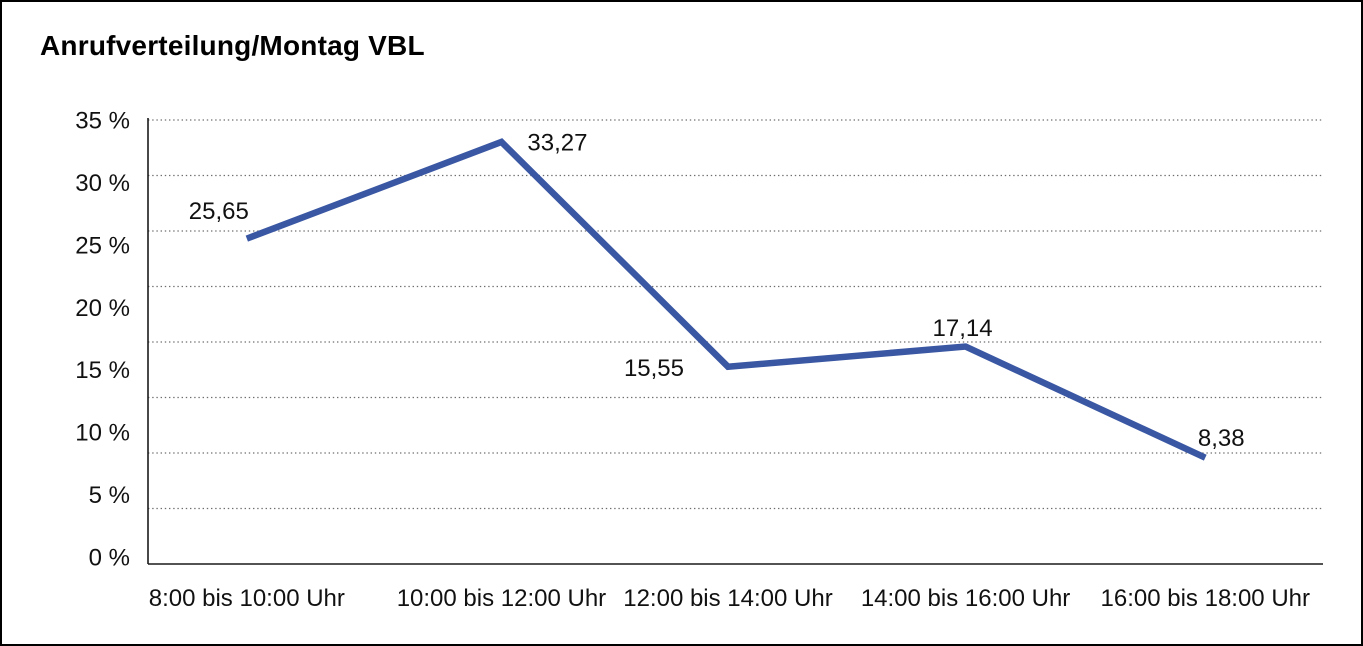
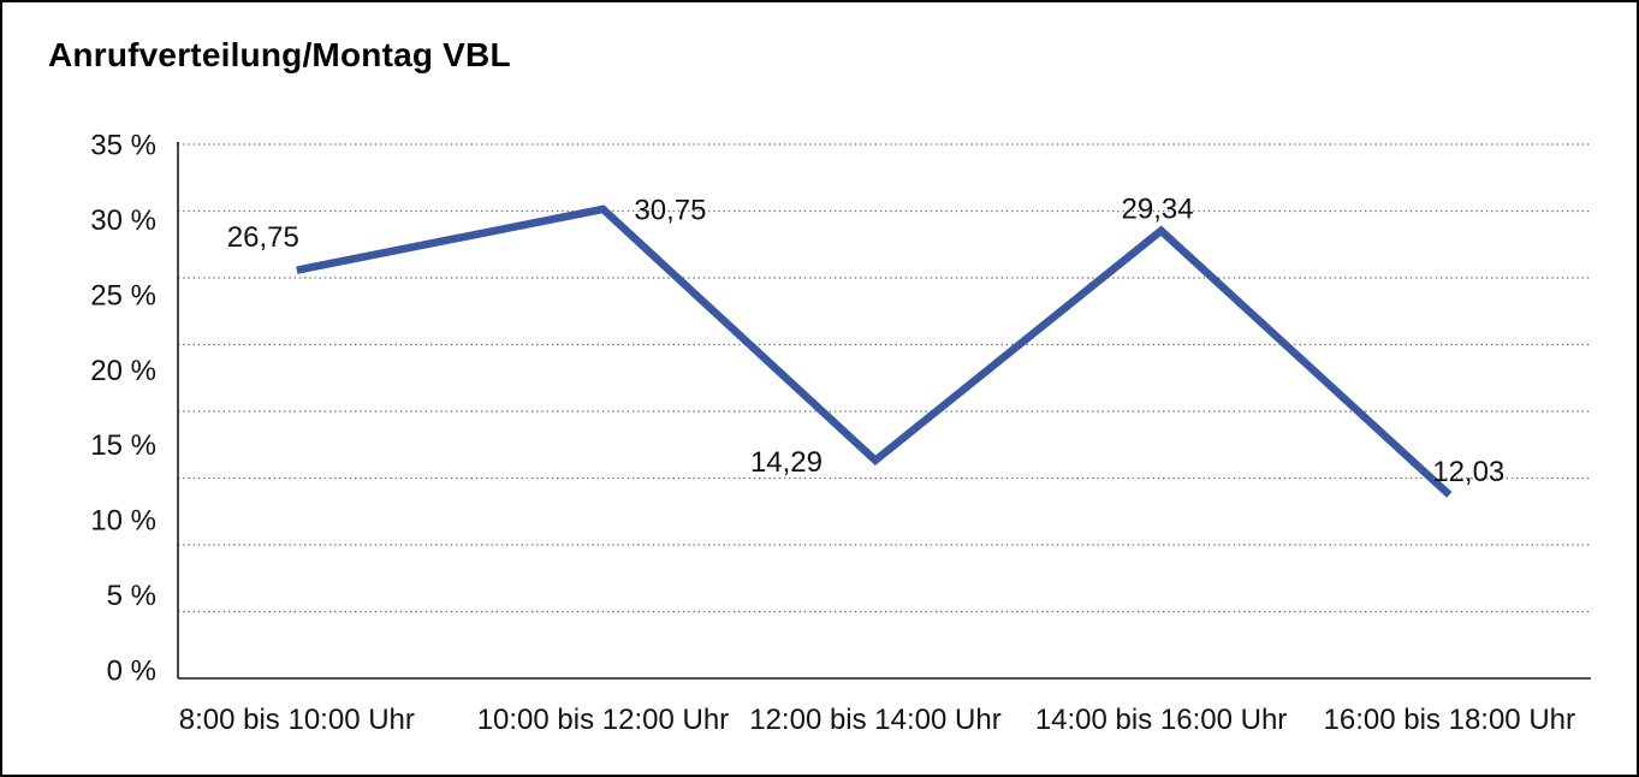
8:00 bis 10:00 Uhr: 25,65 -> 26,75
10:00 bis 12:00 Uhr: 33,27 -> 30,75
12:00 bis 14:00 Uhr: 15,55 -> 14,29
14:00 bis 16:00 Uhr: 17,14 -> 29,34
16:00 bis 18:00 Uhr: 8,38 -> 12,03
